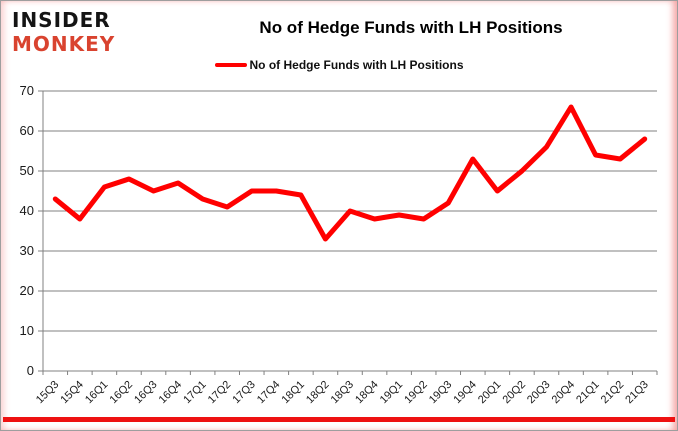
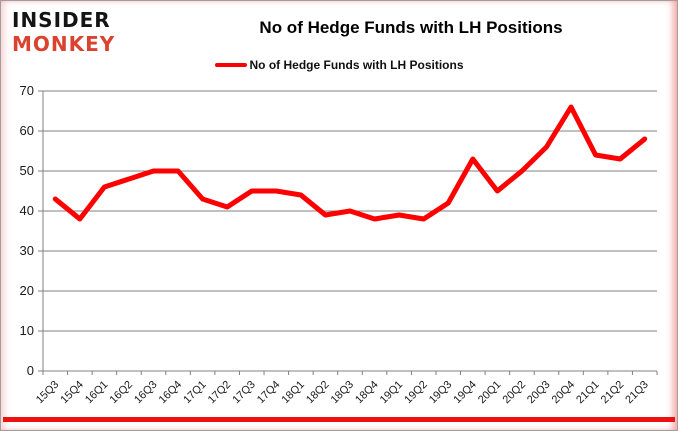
16Q3: 45 -> 50
16Q4: 47 -> 50
18Q2: 33 -> 39
